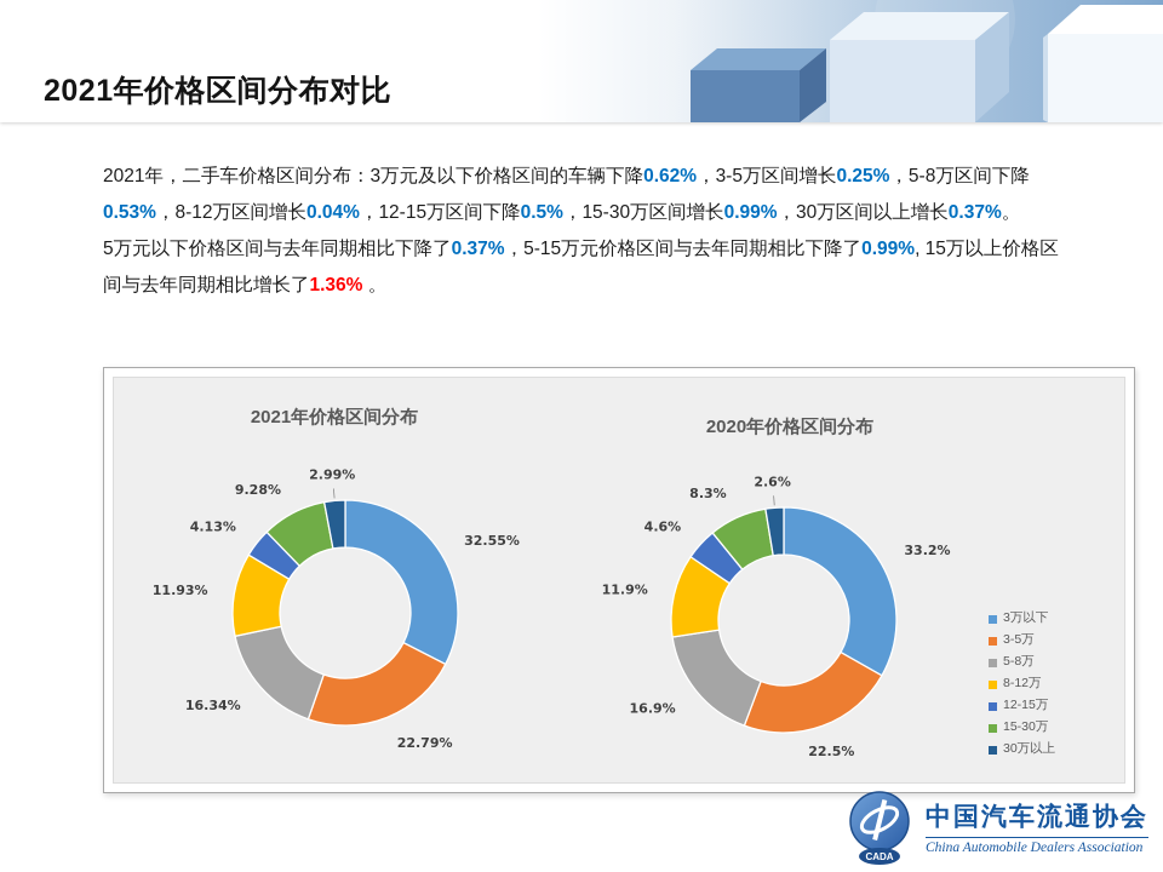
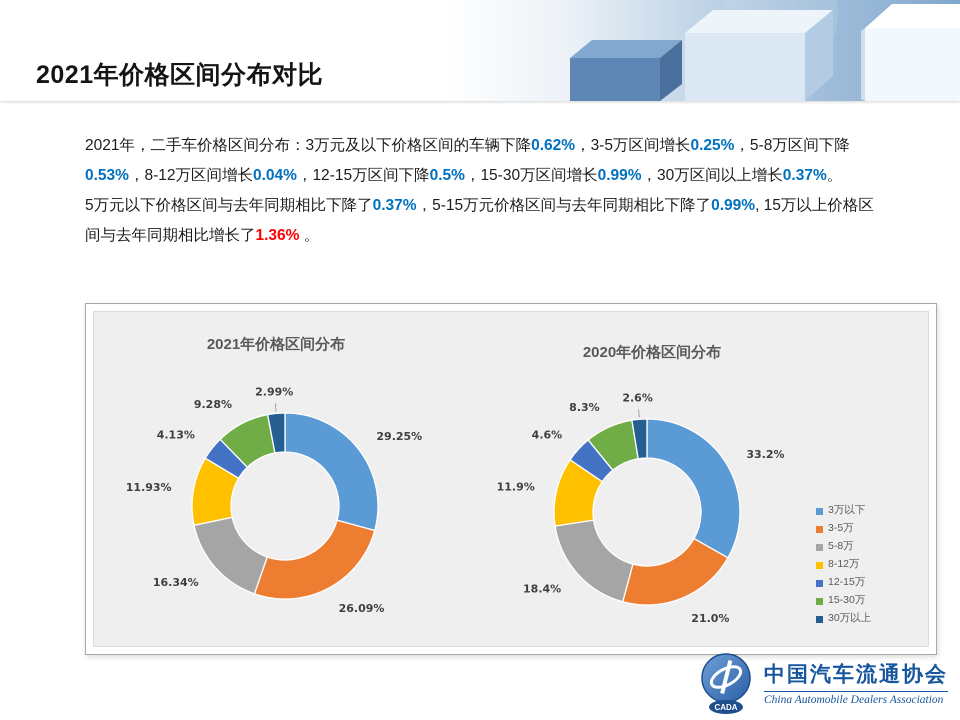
2021年价格区间分布/3万以下: 32.55% -> 29.25%
2021年价格区间分布/3-5万: 22.79% -> 26.09%
2020年价格区间分布/3-5万: 22.5% -> 21.0%
2020年价格区间分布/5-8万: 16.9% -> 18.4%
